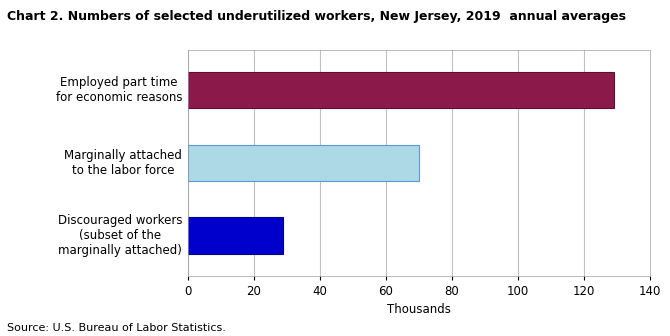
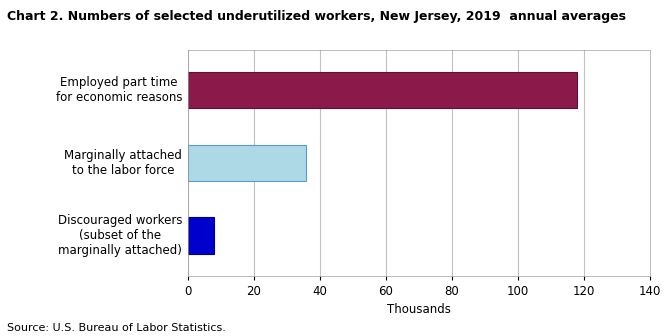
Employed part time for economic reasons: 129 -> 118
Marginally attached to the labor force: 70 -> 36
Discouraged workers (subset of the marginally attached): 29 -> 8
